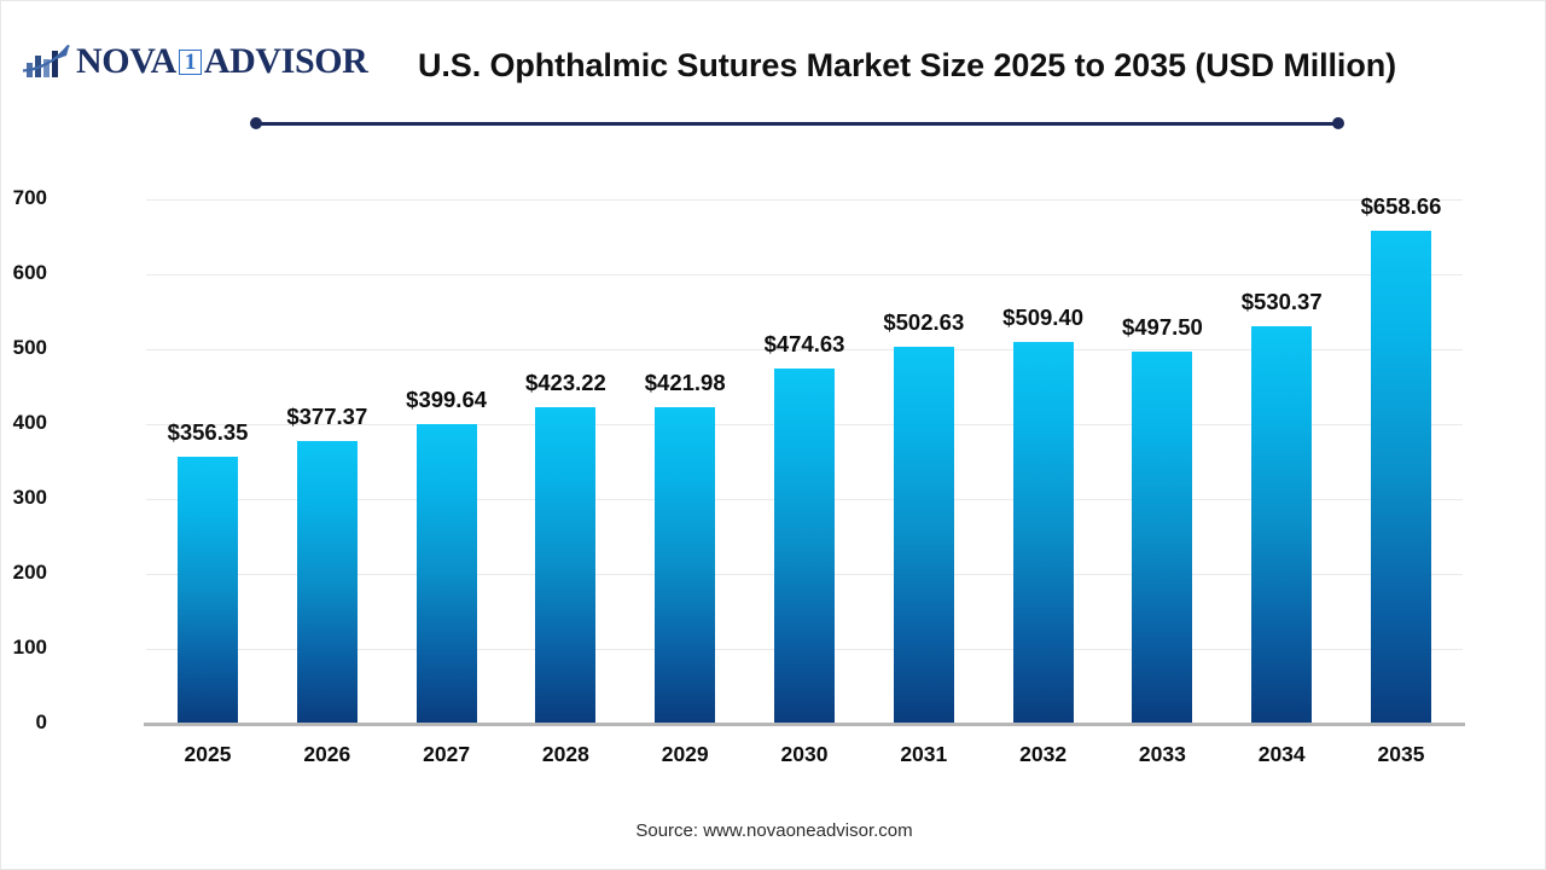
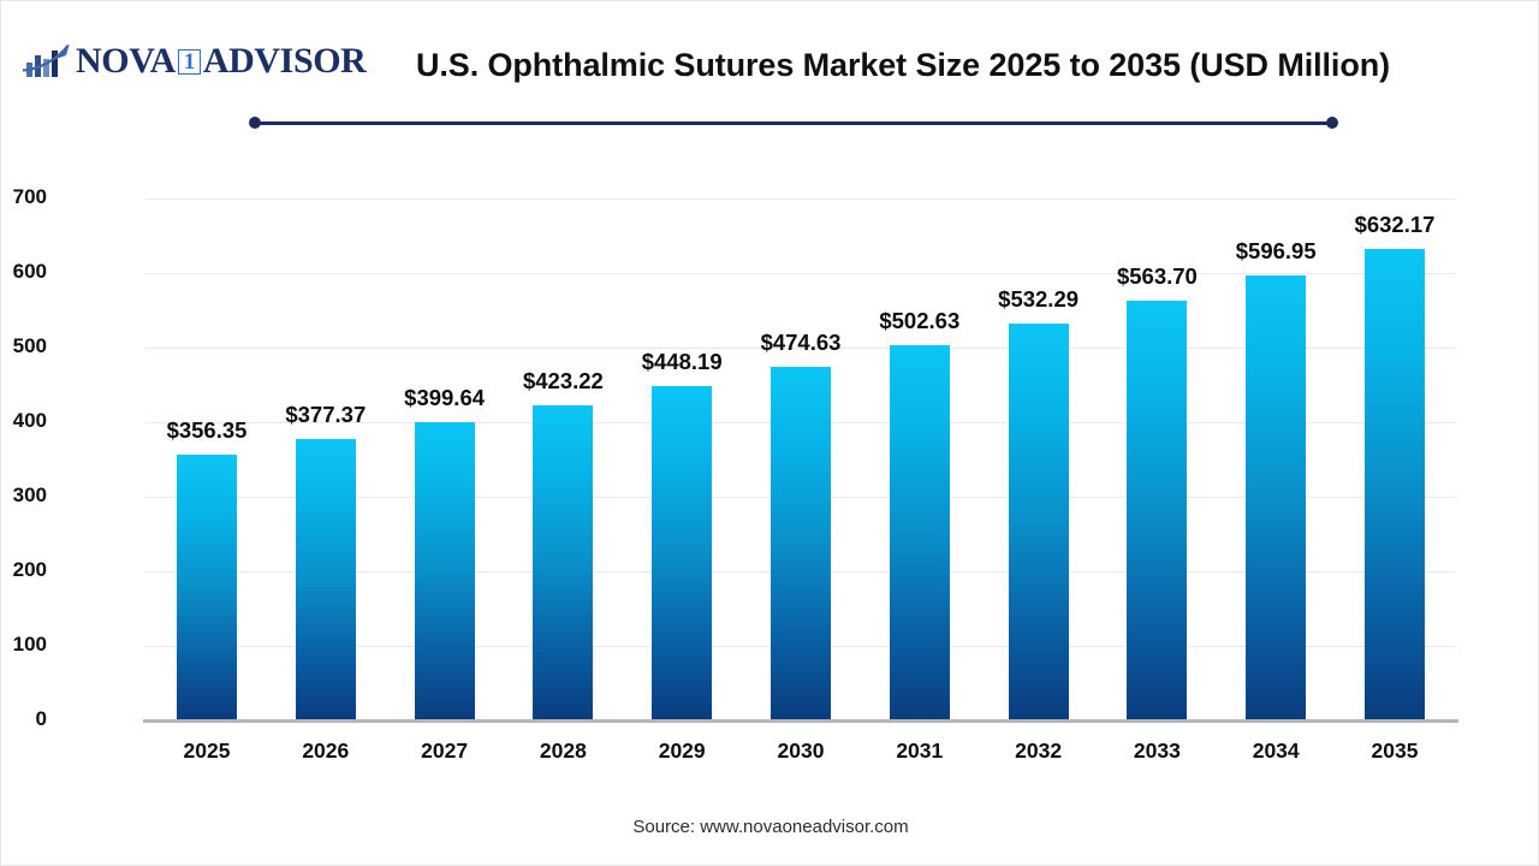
2029: $421.98 -> $448.19
2032: $509.40 -> $532.29
2033: $497.50 -> $563.70
2034: $530.37 -> $596.95
2035: $658.66 -> $632.17
